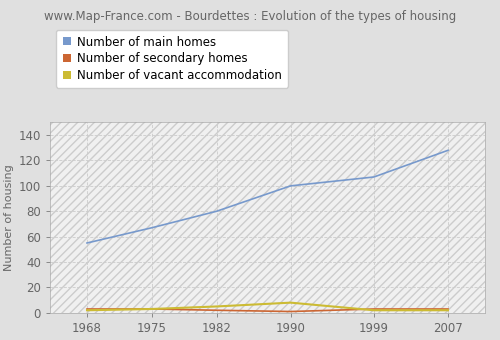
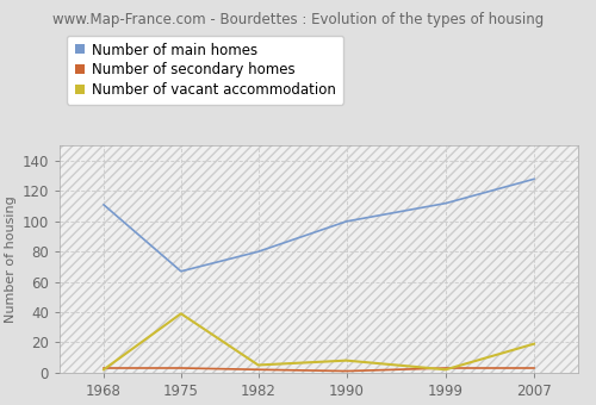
Number of main homes/1968: 55 -> 111
Number of vacant accommodation/1975: 3 -> 39
Number of main homes/1999: 107 -> 112
Number of vacant accommodation/2007: 2 -> 19
